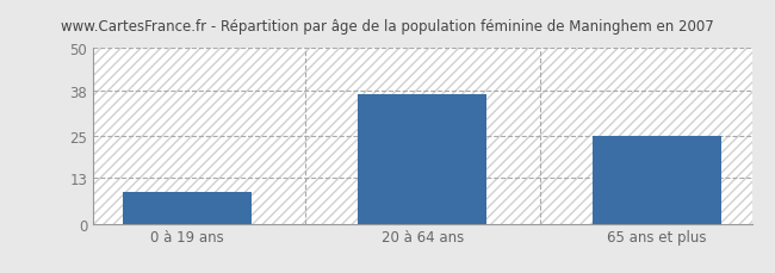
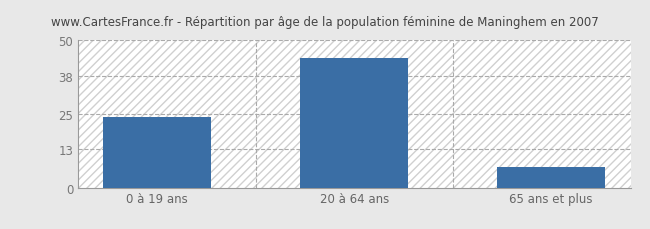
0 à 19 ans: 9 -> 24
20 à 64 ans: 37 -> 44
65 ans et plus: 25 -> 7
